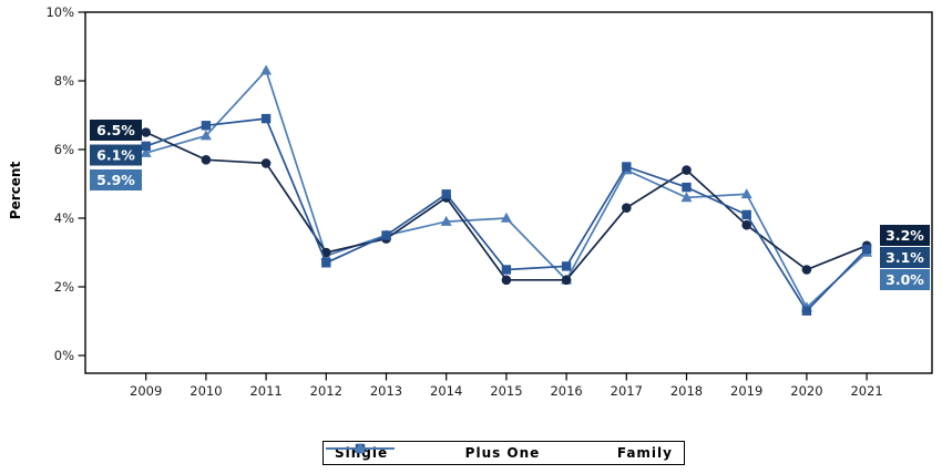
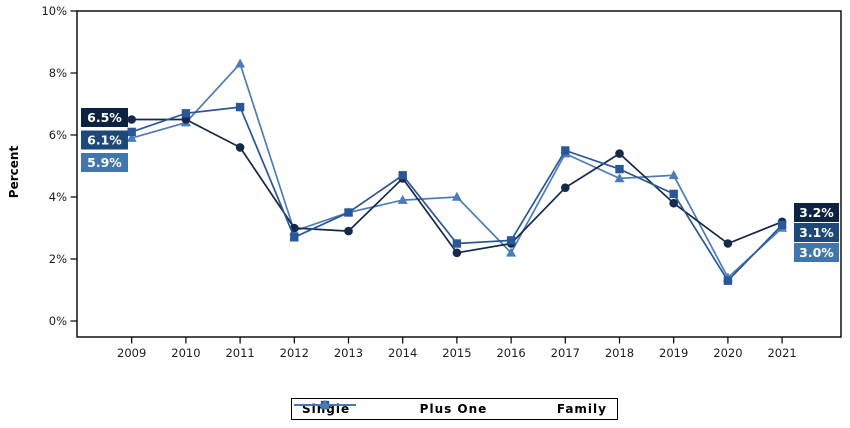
Single/2010: 5.7% -> 6.5%
Single/2013: 3.4% -> 2.9%
Single/2016: 2.2% -> 2.5%
